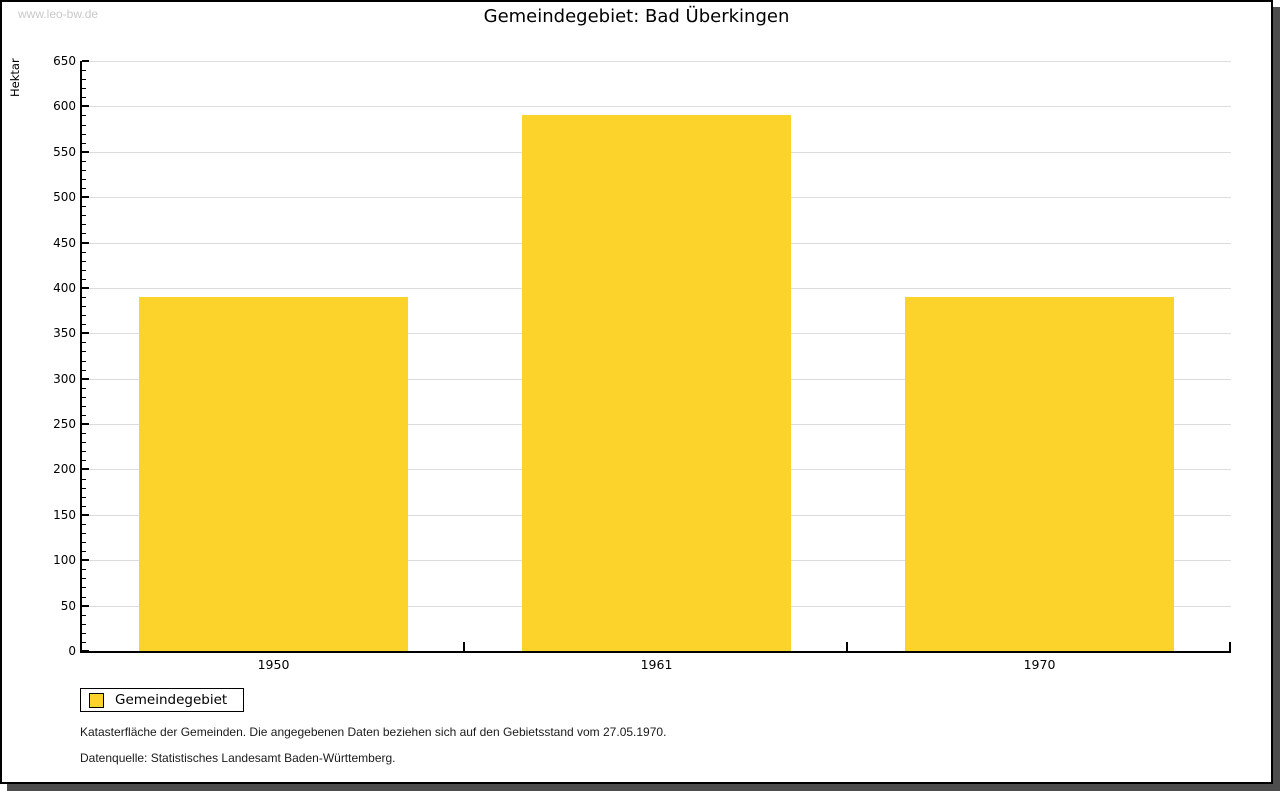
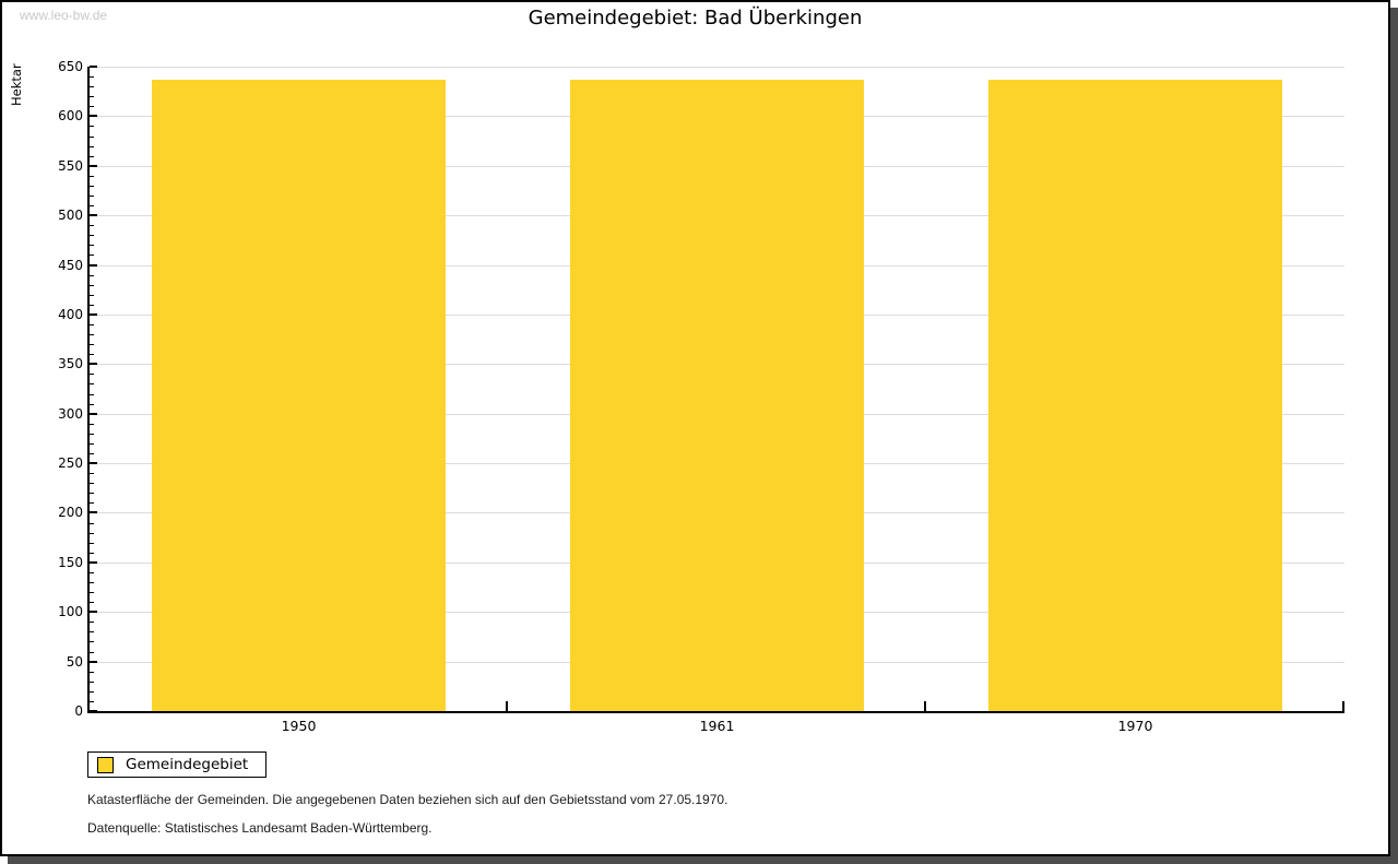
1950: 390 -> 640
1961: 590 -> 640
1970: 390 -> 640
